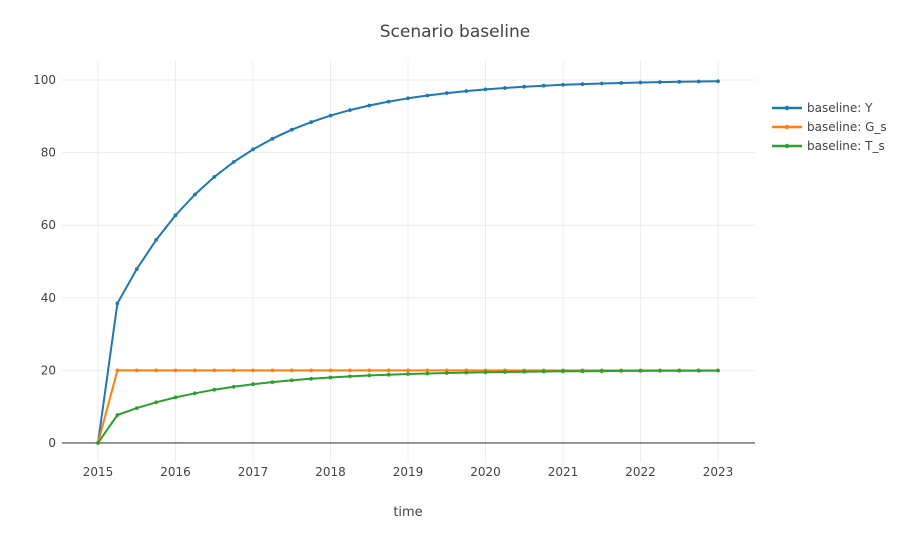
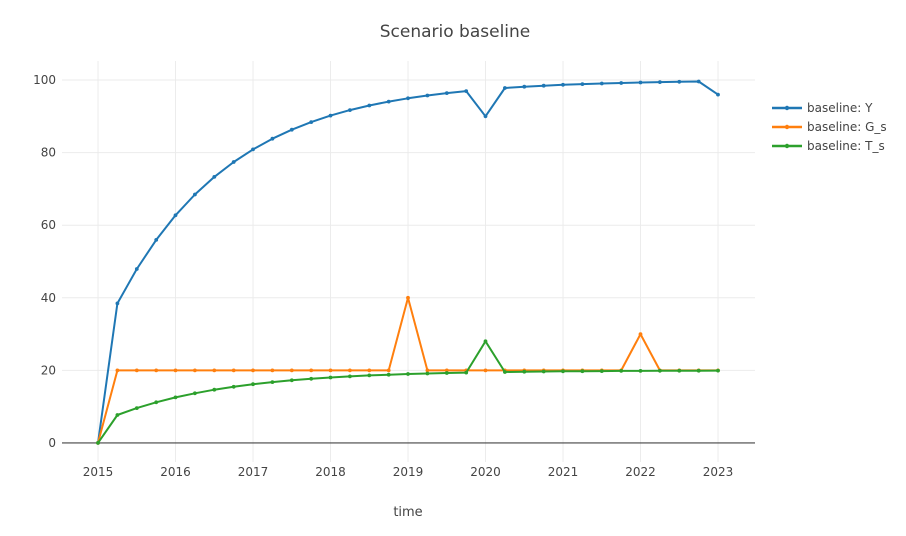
baseline: G_s/2019: 20 -> 40
baseline: Y/2020: 97 -> 90
baseline: T_s/2020: 19 -> 28
baseline: G_s/2022: 20 -> 30
baseline: Y/2023: 100 -> 96
